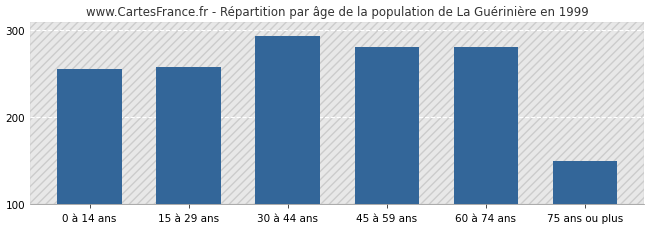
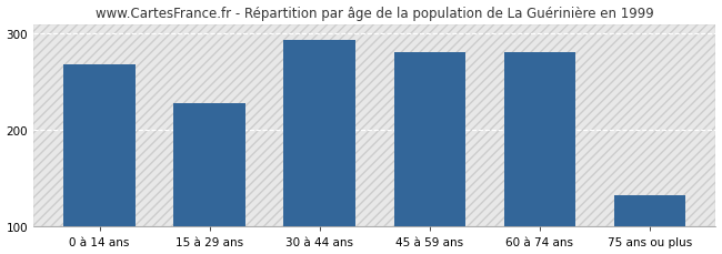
0 à 14 ans: 256 -> 268
15 à 29 ans: 258 -> 228
75 ans ou plus: 150 -> 133
